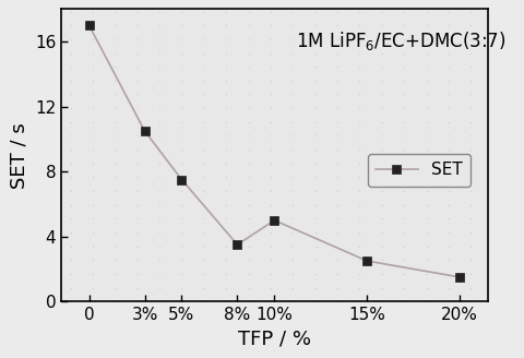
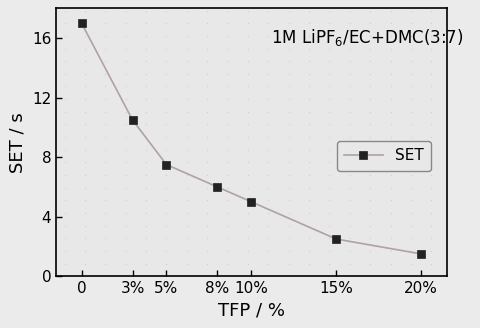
SET/8%: 3.5 -> 6.0
